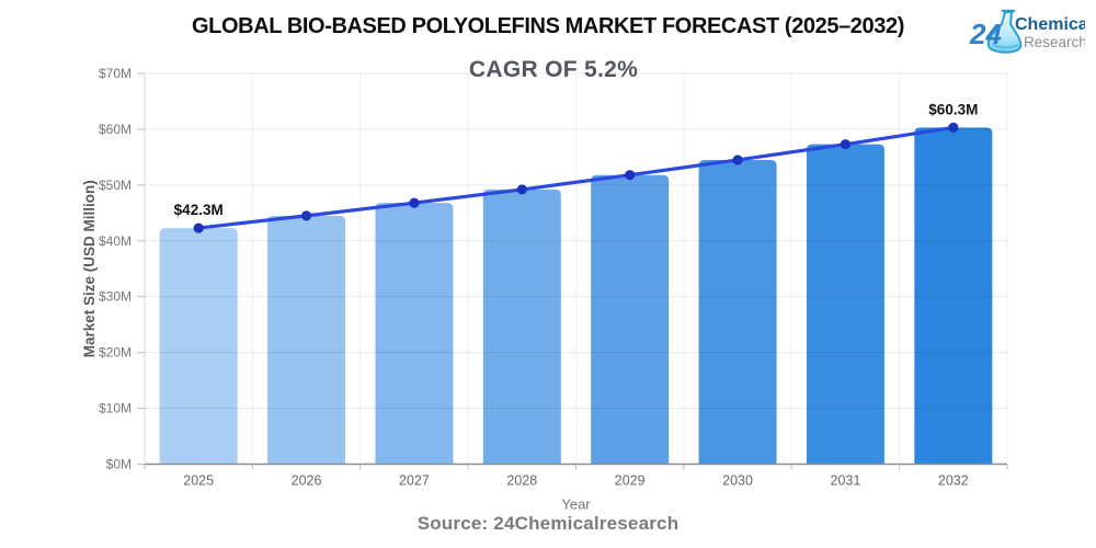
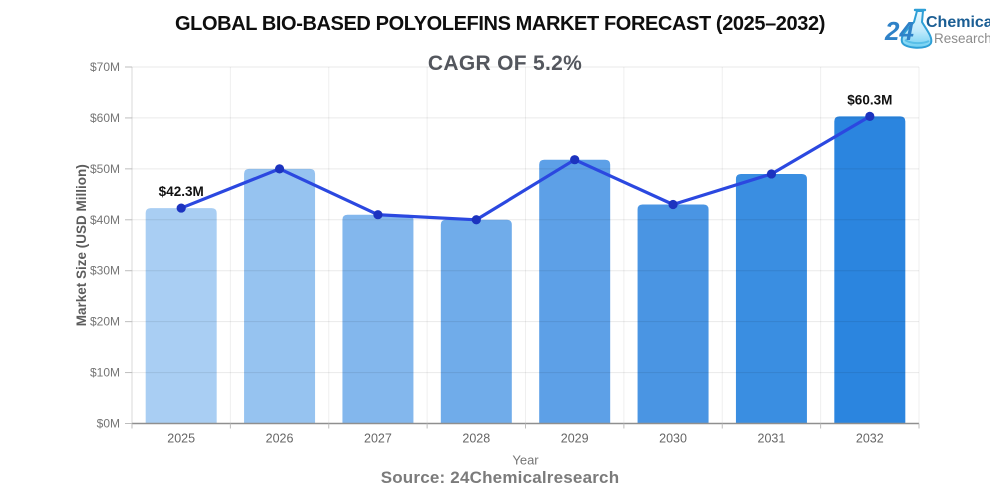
2026: $44M -> $50M
2027: $47M -> $41M
2028: $49M -> $40M
2030: $54M -> $43M
2031: $57M -> $49M
